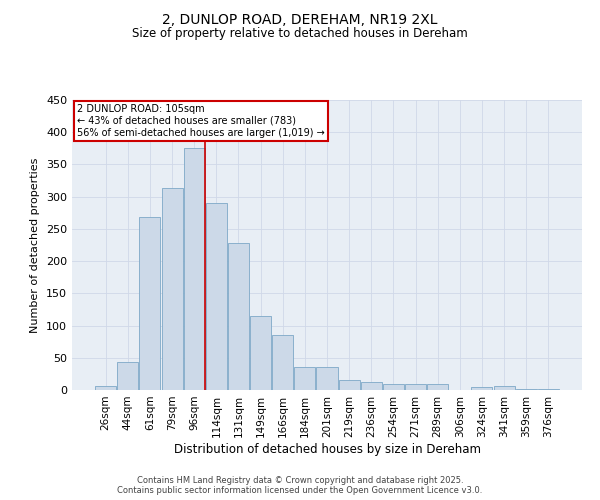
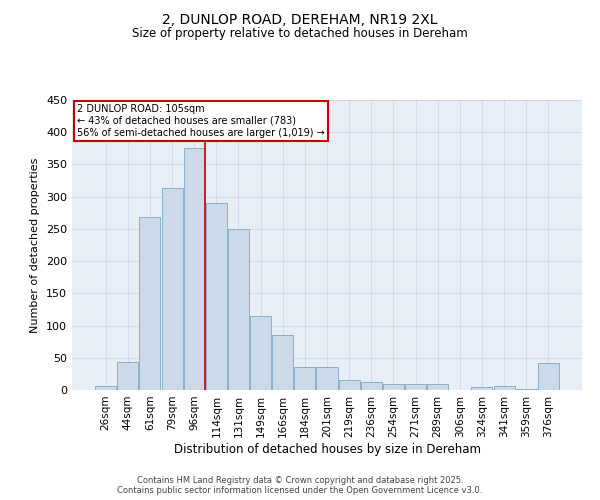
131sqm: 228 -> 250
376sqm: 1 -> 42
